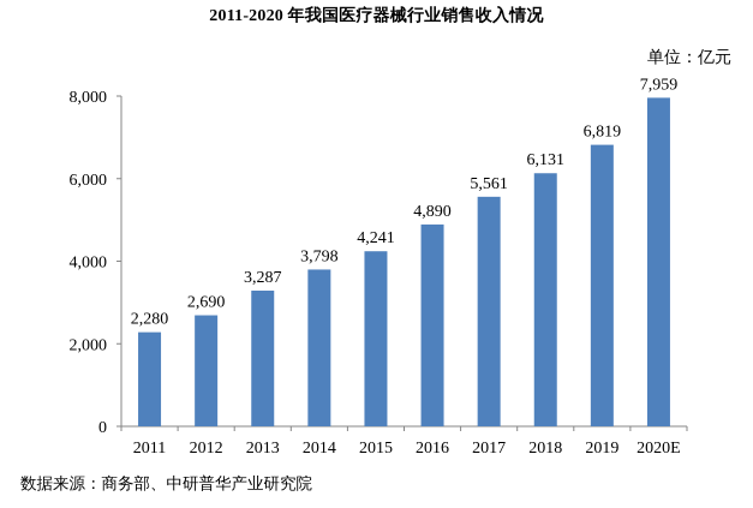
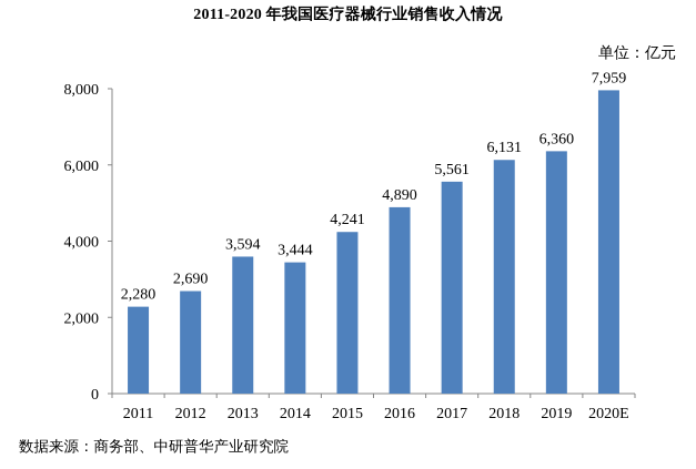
2013: 3,287 -> 3,594
2014: 3,798 -> 3,444
2019: 6,819 -> 6,360
